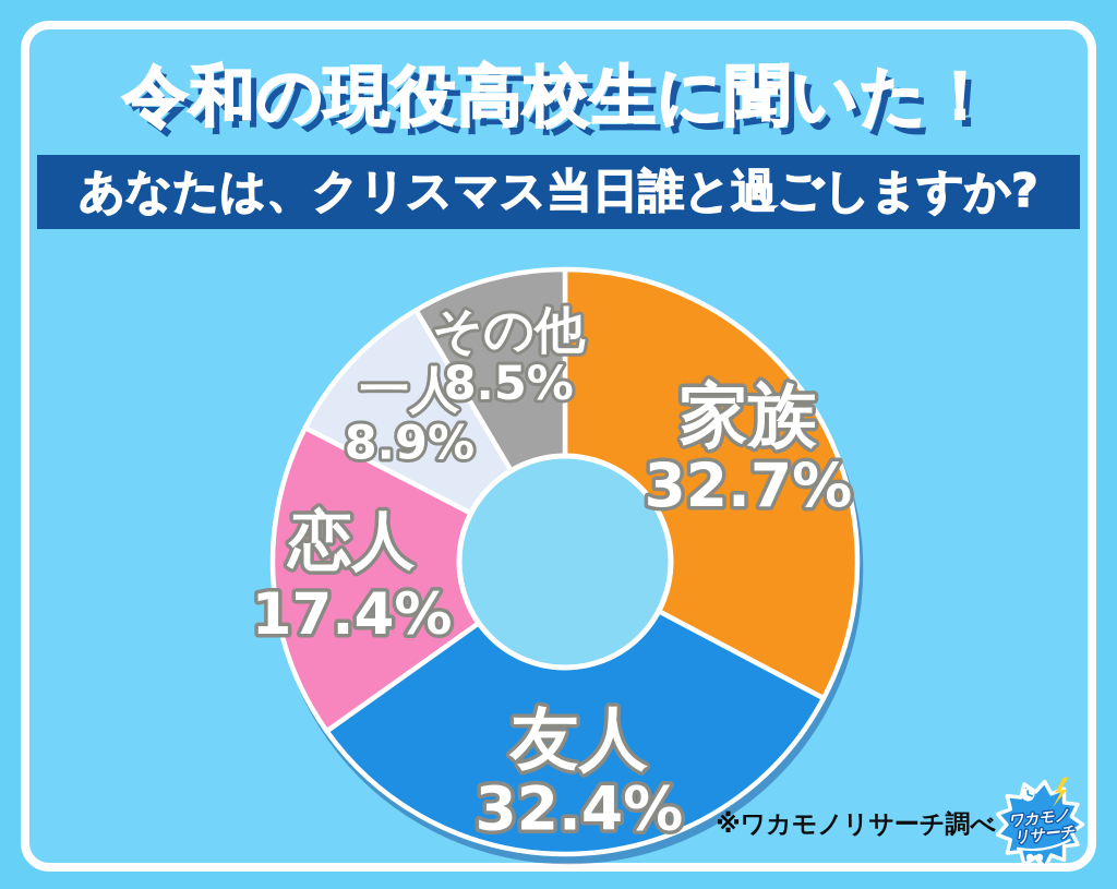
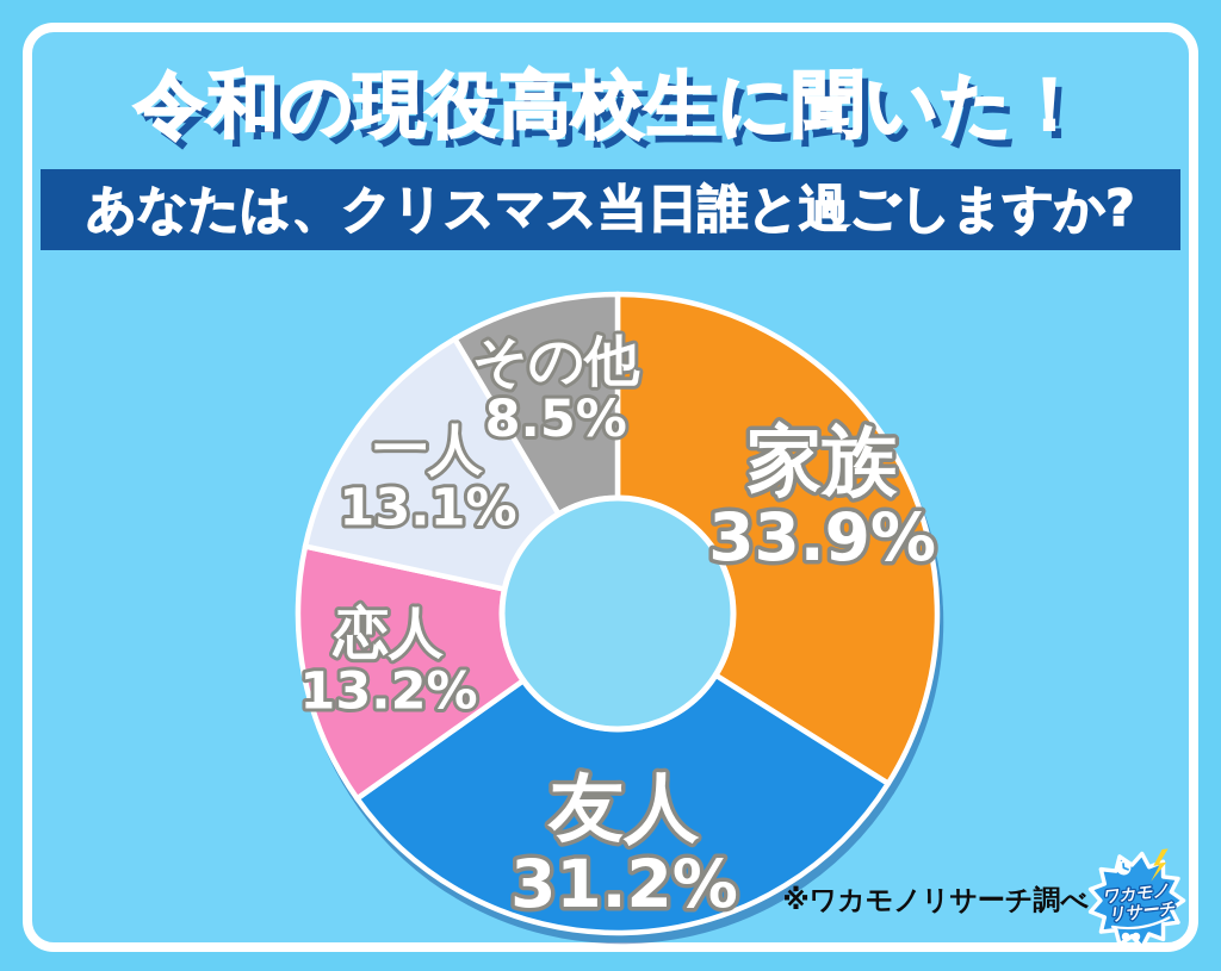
家族: 32.7% -> 33.9%
友人: 32.4% -> 31.2%
恋人: 17.4% -> 13.2%
一人: 8.9% -> 13.1%
